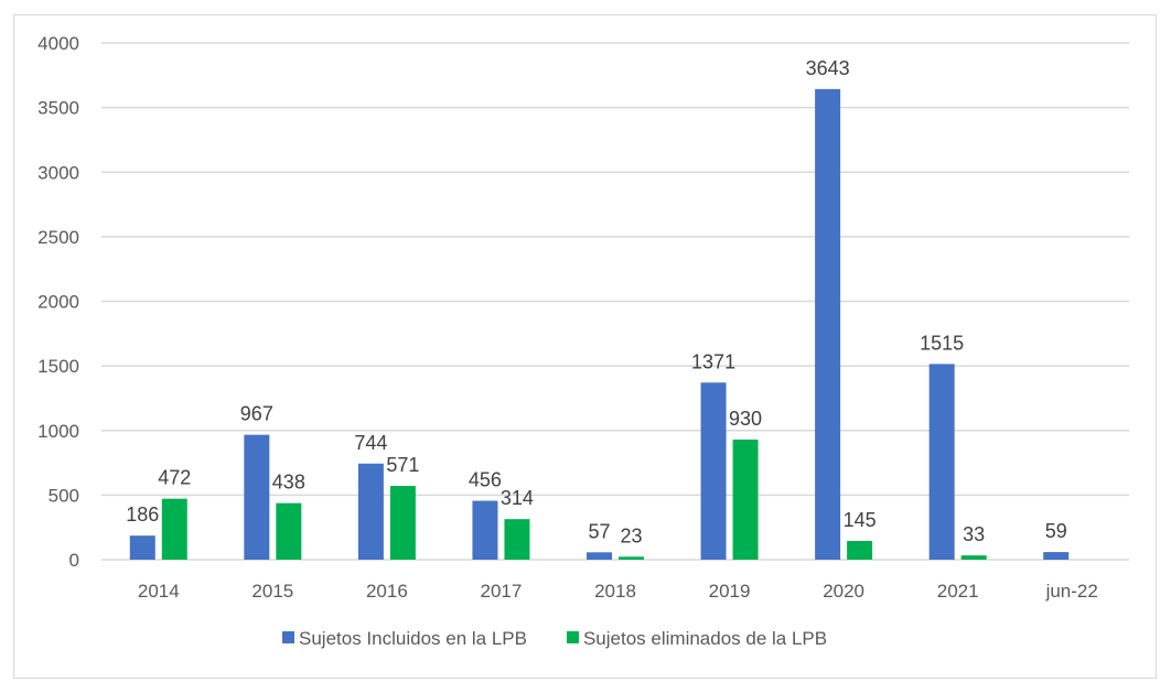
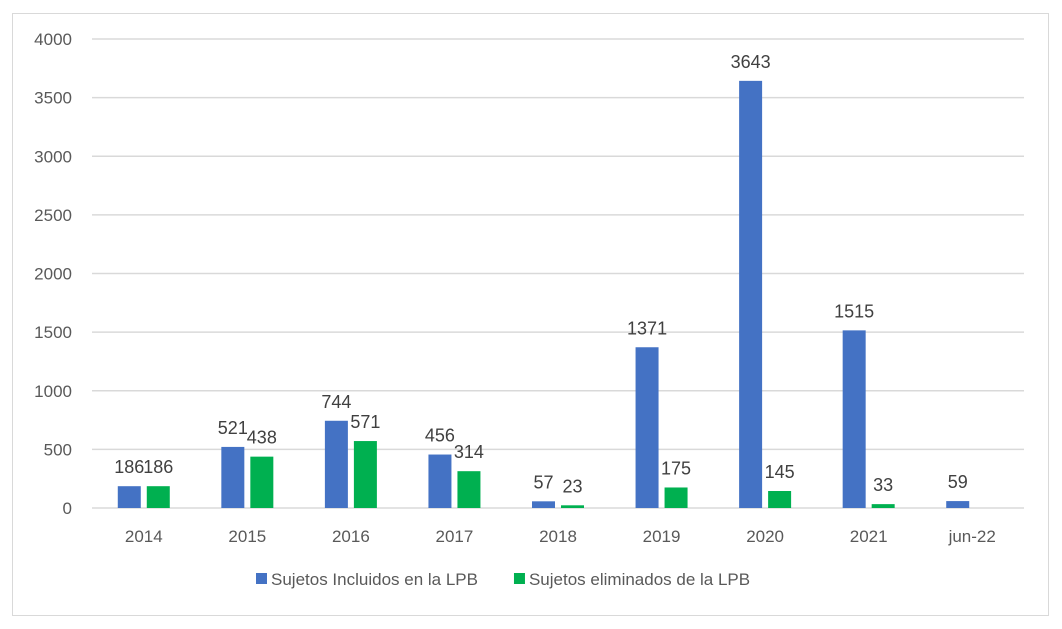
Sujetos eliminados de la LPB/2014: 472 -> 186
Sujetos Incluidos en la LPB/2015: 967 -> 521
Sujetos eliminados de la LPB/2019: 930 -> 175
